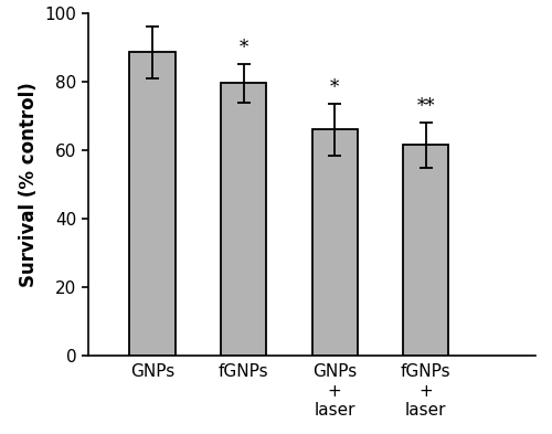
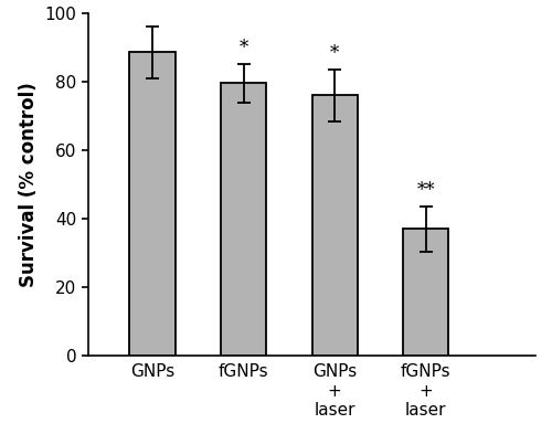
GNPs + laser: 66.0 -> 76.0
fGNPs + laser: 61.5 -> 37.0
